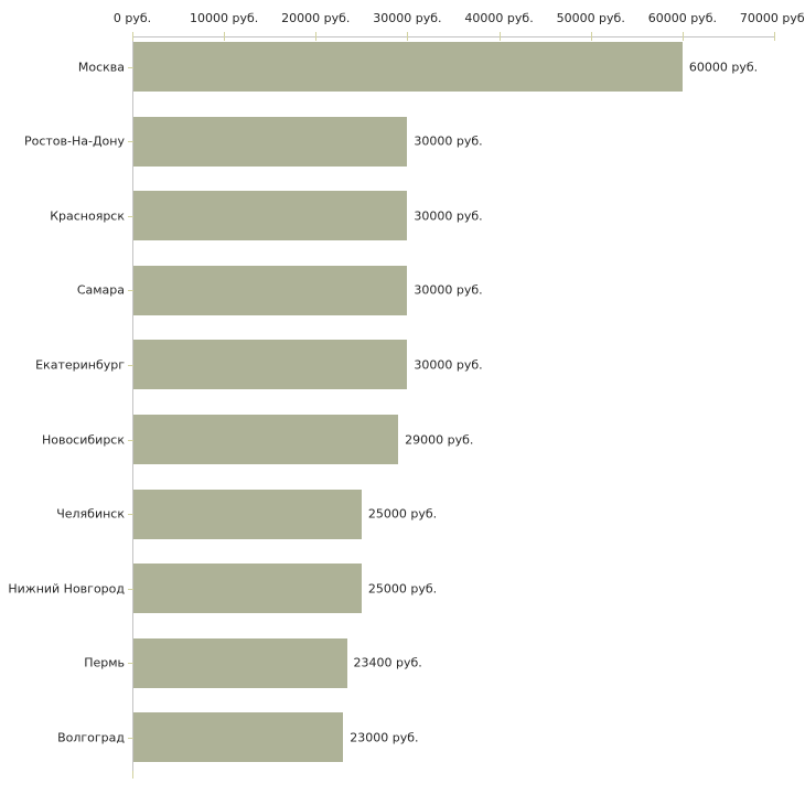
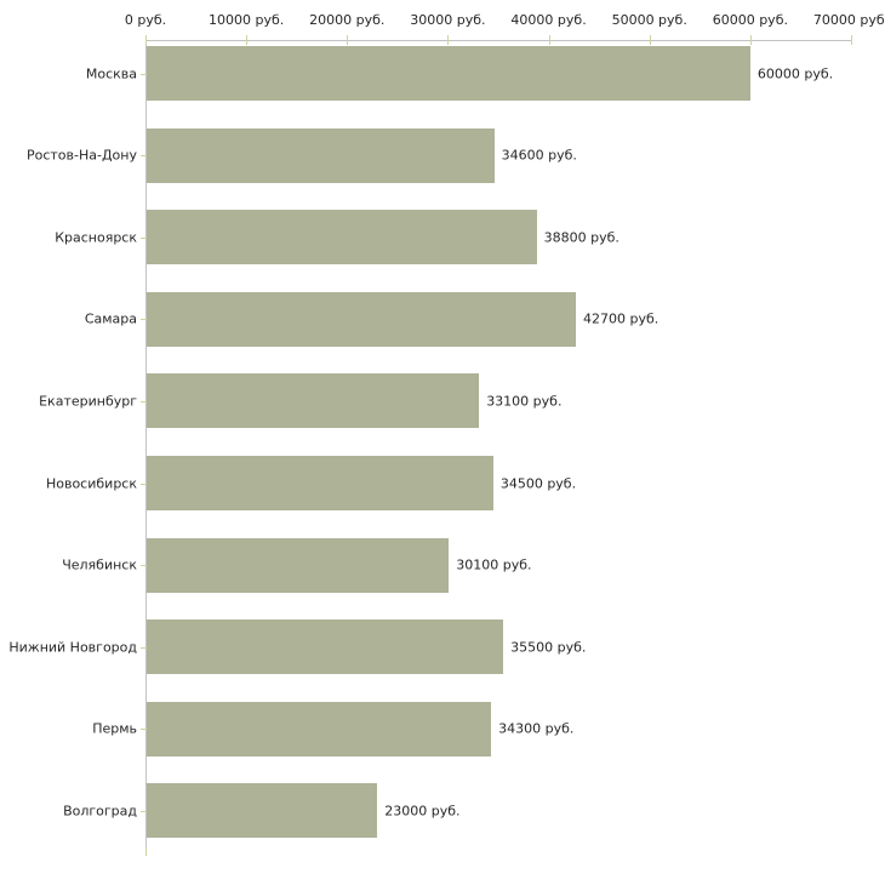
Ростов-На-Дону: 30000 -> 34600
Красноярск: 30000 -> 38800
Самара: 30000 -> 42700
Екатеринбург: 30000 -> 33100
Новосибирск: 29000 -> 34500
Челябинск: 25000 -> 30100
Нижний Новгород: 25000 -> 35500
Пермь: 23400 -> 34300
